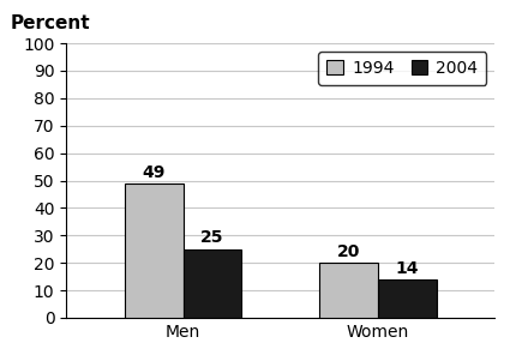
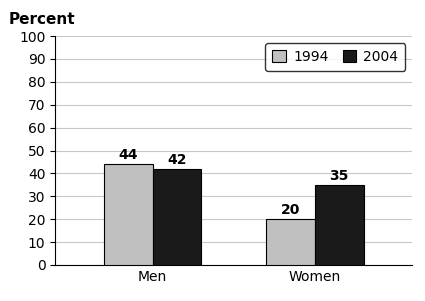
1994/Men: 49 -> 44
2004/Men: 25 -> 42
2004/Women: 14 -> 35
